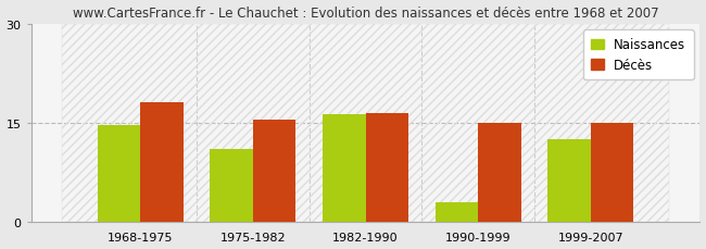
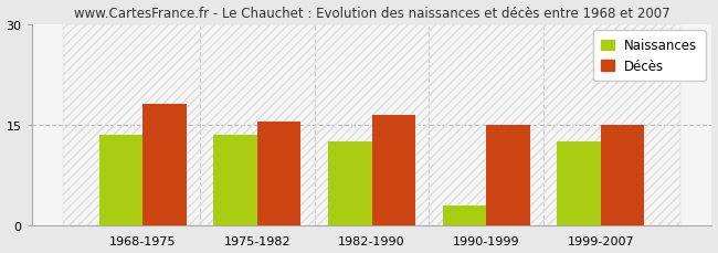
Naissances/1968-1975: 14.6 -> 13.5
Naissances/1975-1982: 11.0 -> 13.5
Naissances/1982-1990: 16.2 -> 12.5
